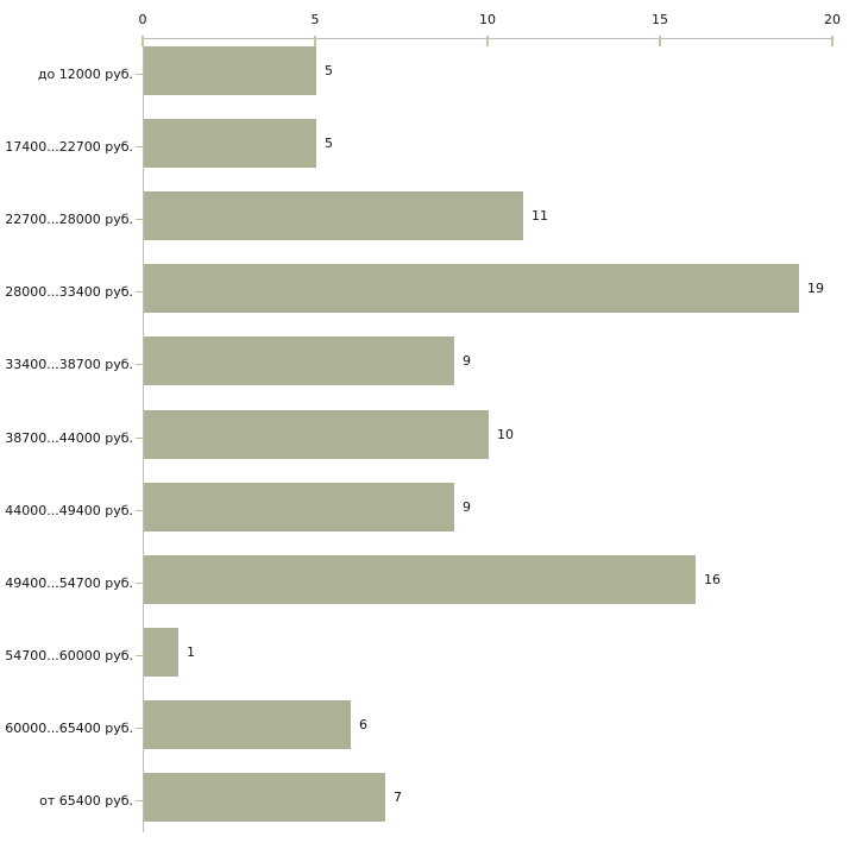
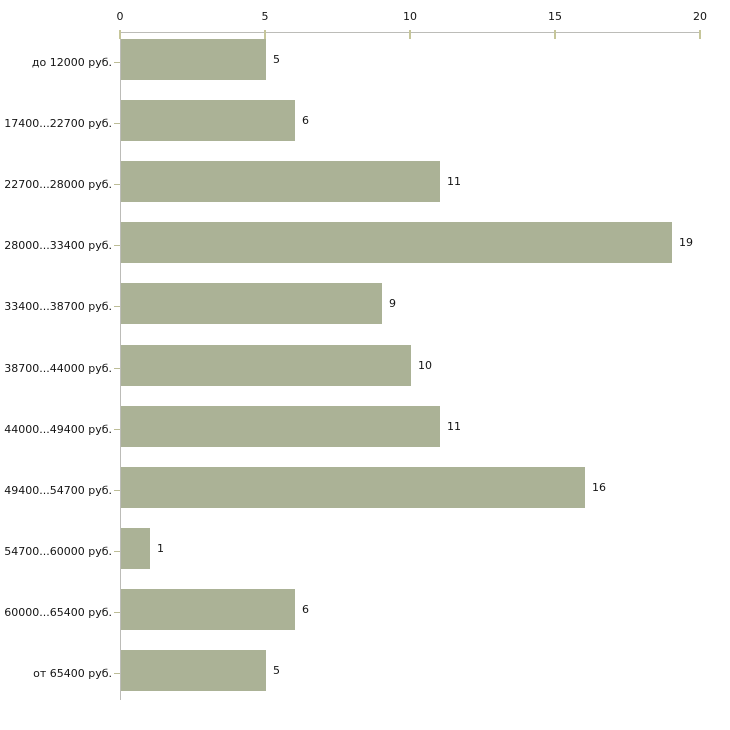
17400...22700 руб.: 5 -> 6
44000...49400 руб.: 9 -> 11
от 65400 руб.: 7 -> 5
